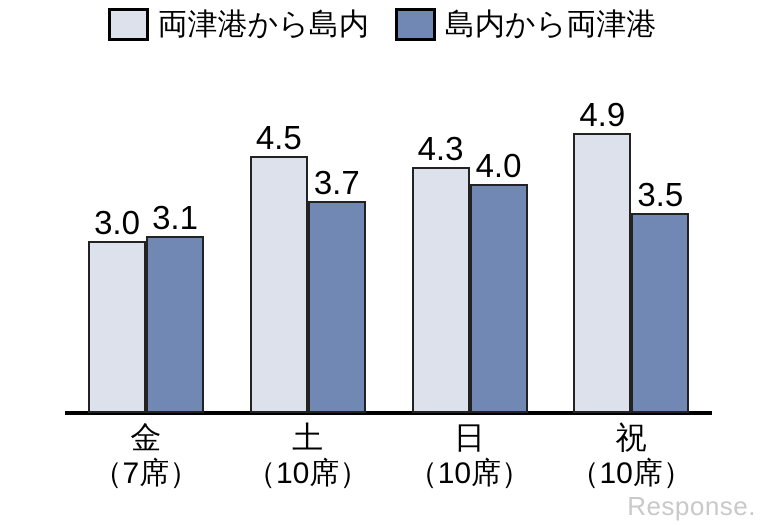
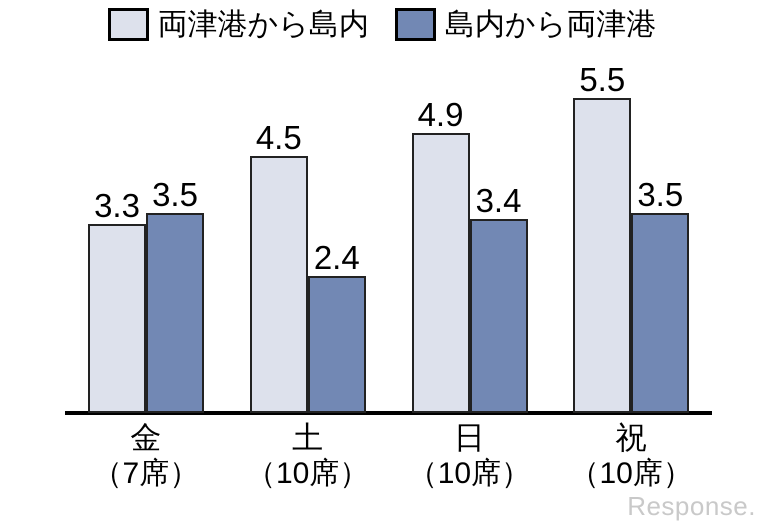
両津港から島内/金: 3.0 -> 3.3
島内から両津港/金: 3.1 -> 3.5
島内から両津港/土: 3.7 -> 2.4
両津港から島内/日: 4.3 -> 4.9
島内から両津港/日: 4.0 -> 3.4
両津港から島内/祝: 4.9 -> 5.5
